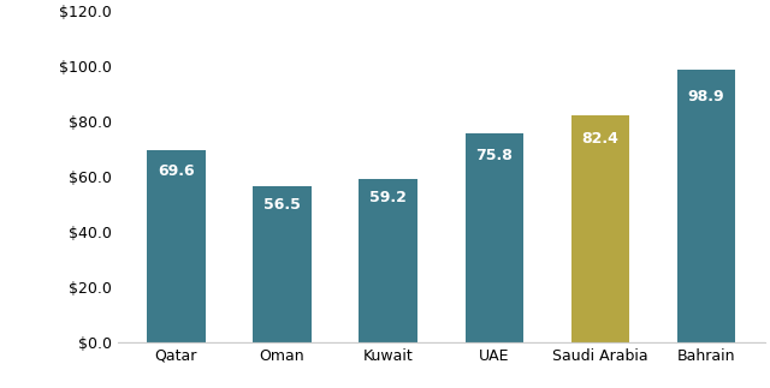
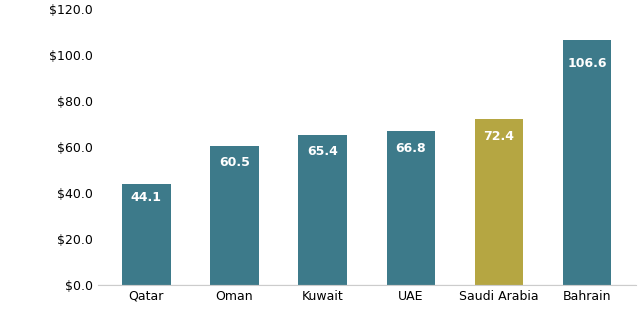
Qatar: 69.6 -> 44.1
Oman: 56.5 -> 60.5
Kuwait: 59.2 -> 65.4
UAE: 75.8 -> 66.8
Saudi Arabia: 82.4 -> 72.4
Bahrain: 98.9 -> 106.6
